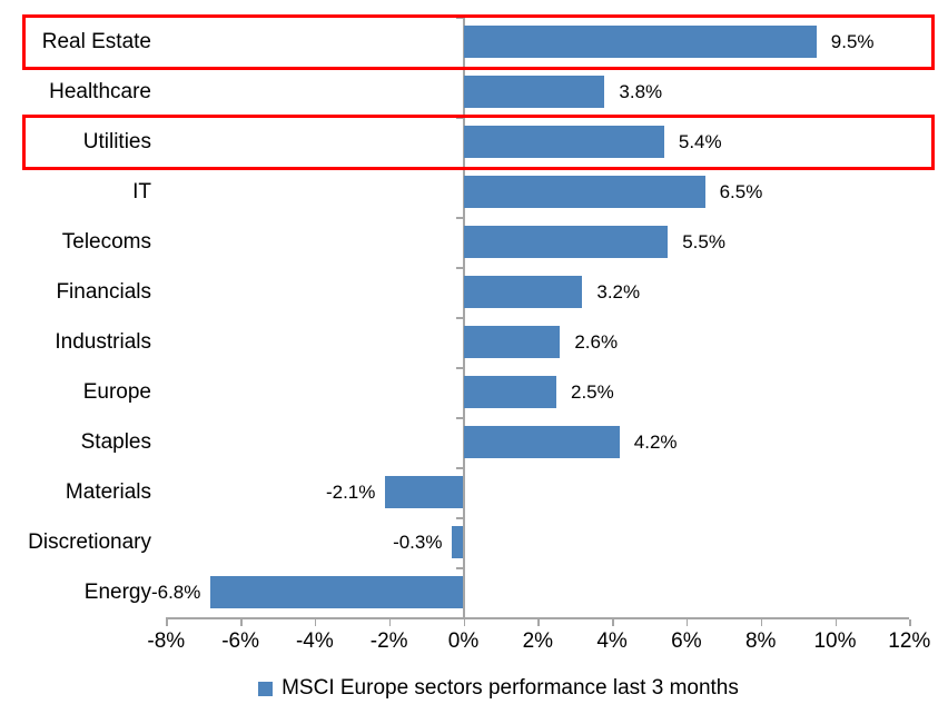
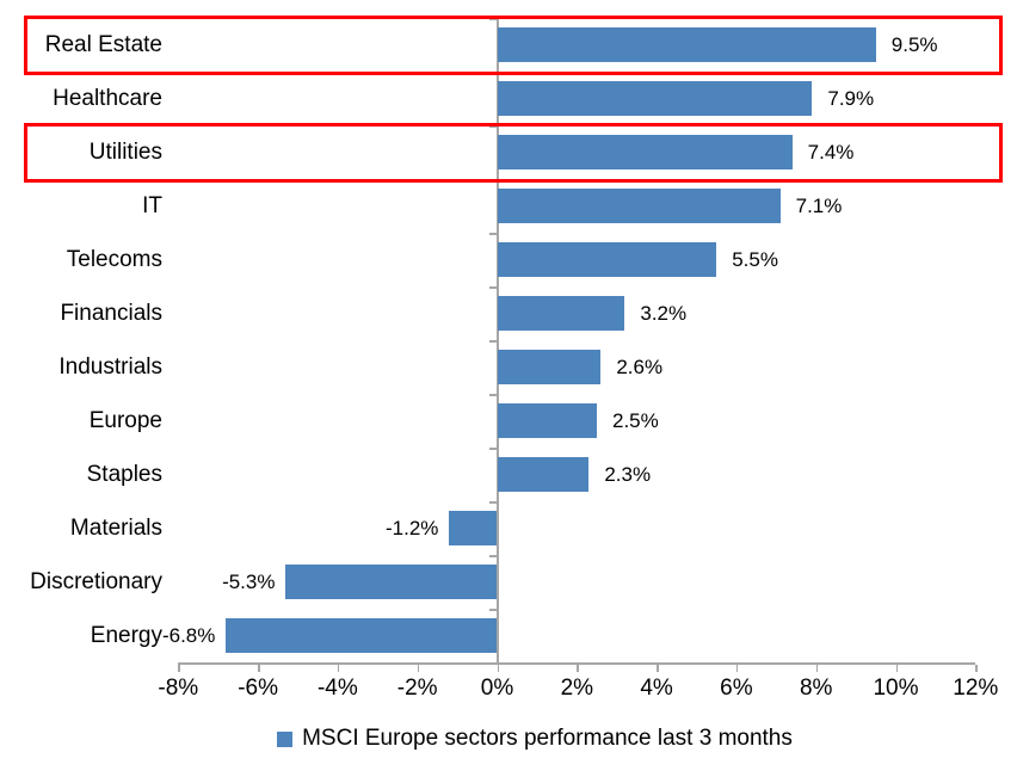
Healthcare: 3.8% -> 7.9%
Utilities: 5.4% -> 7.4%
IT: 6.5% -> 7.1%
Staples: 4.2% -> 2.3%
Materials: -2.1% -> -1.2%
Discretionary: -0.3% -> -5.3%
